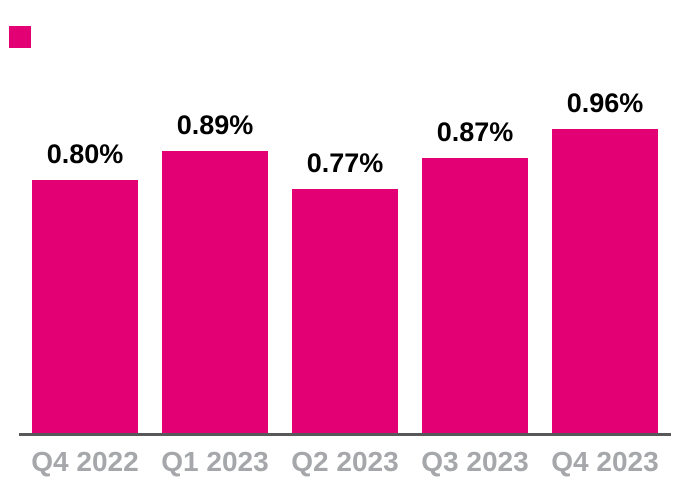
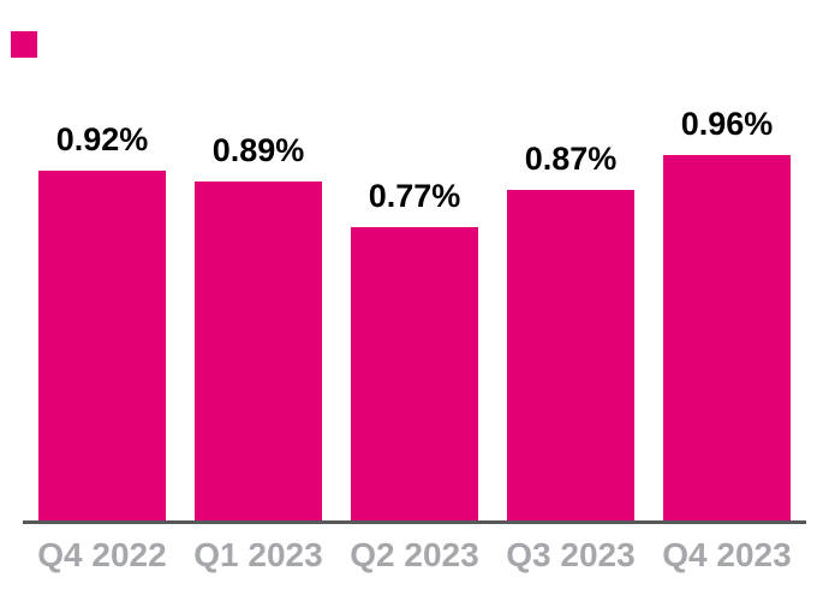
Q4 2022: 0.80% -> 0.92%
